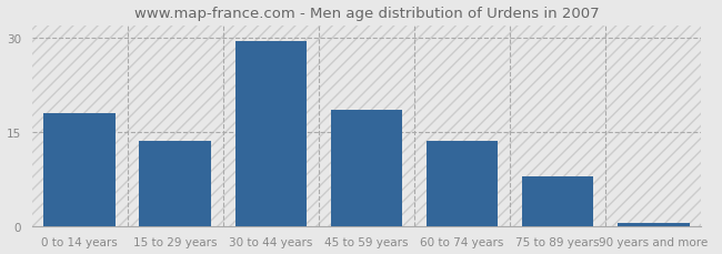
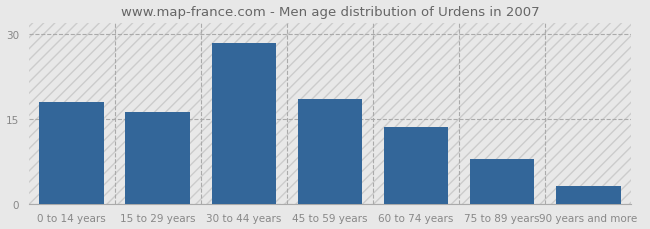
15 to 29 years: 13.5 -> 16.2
30 to 44 years: 29.5 -> 28.4
90 years and more: 0.5 -> 3.2
